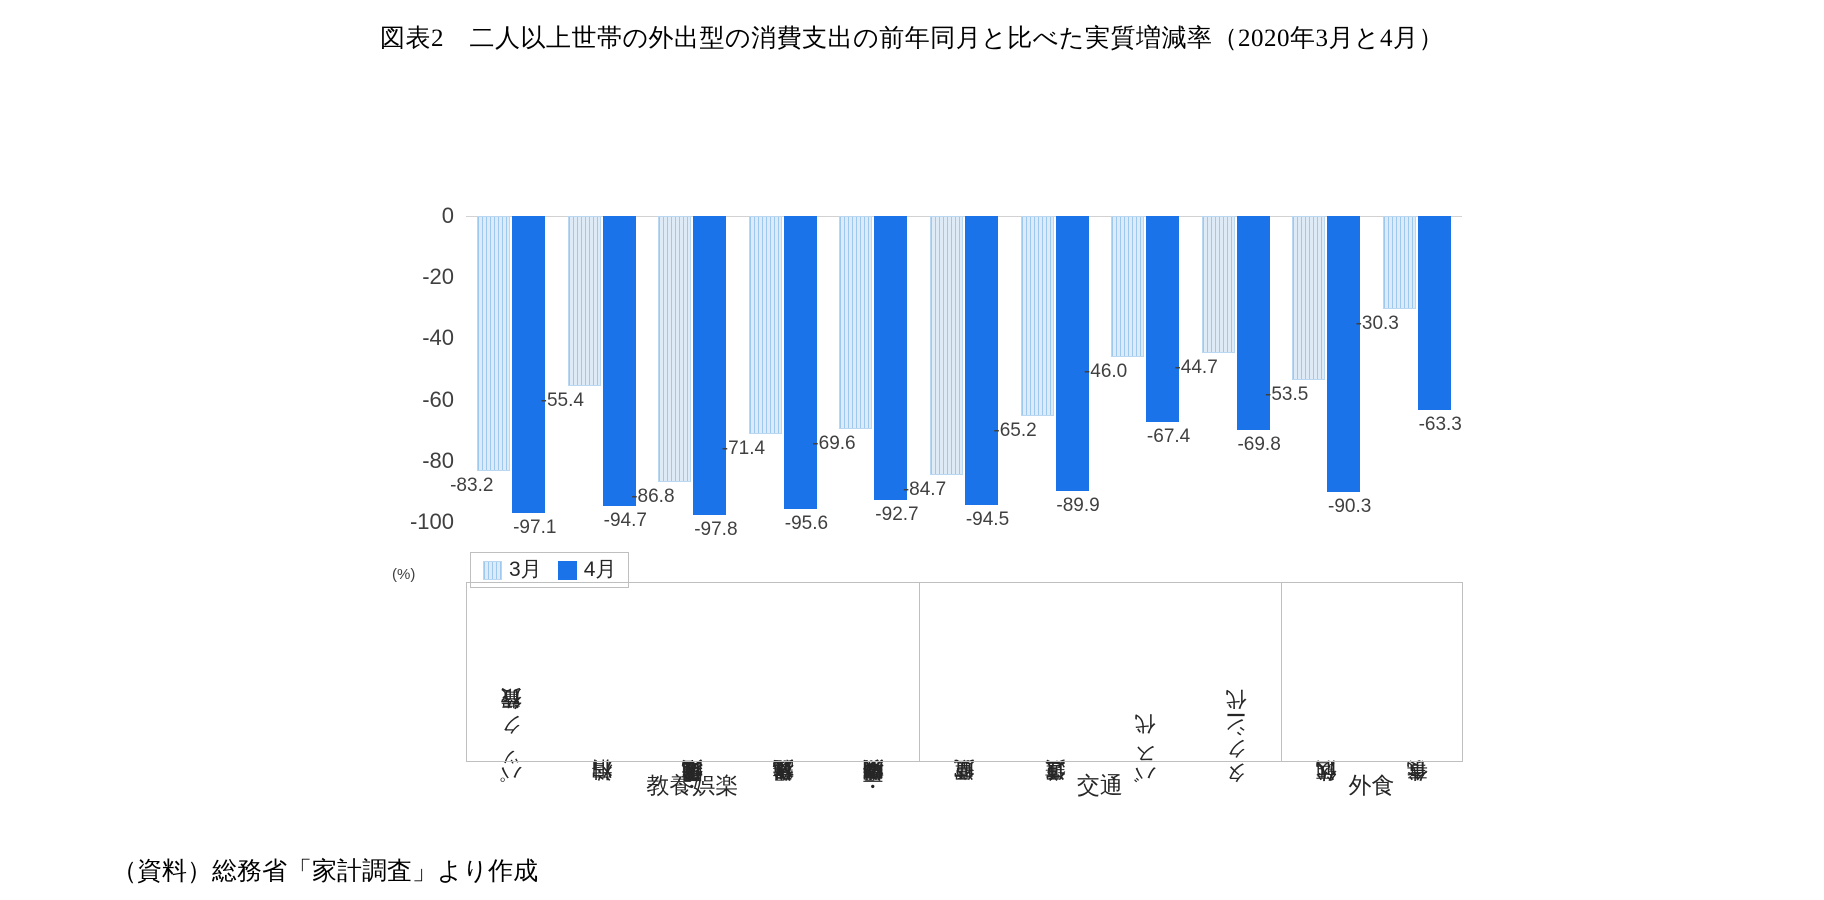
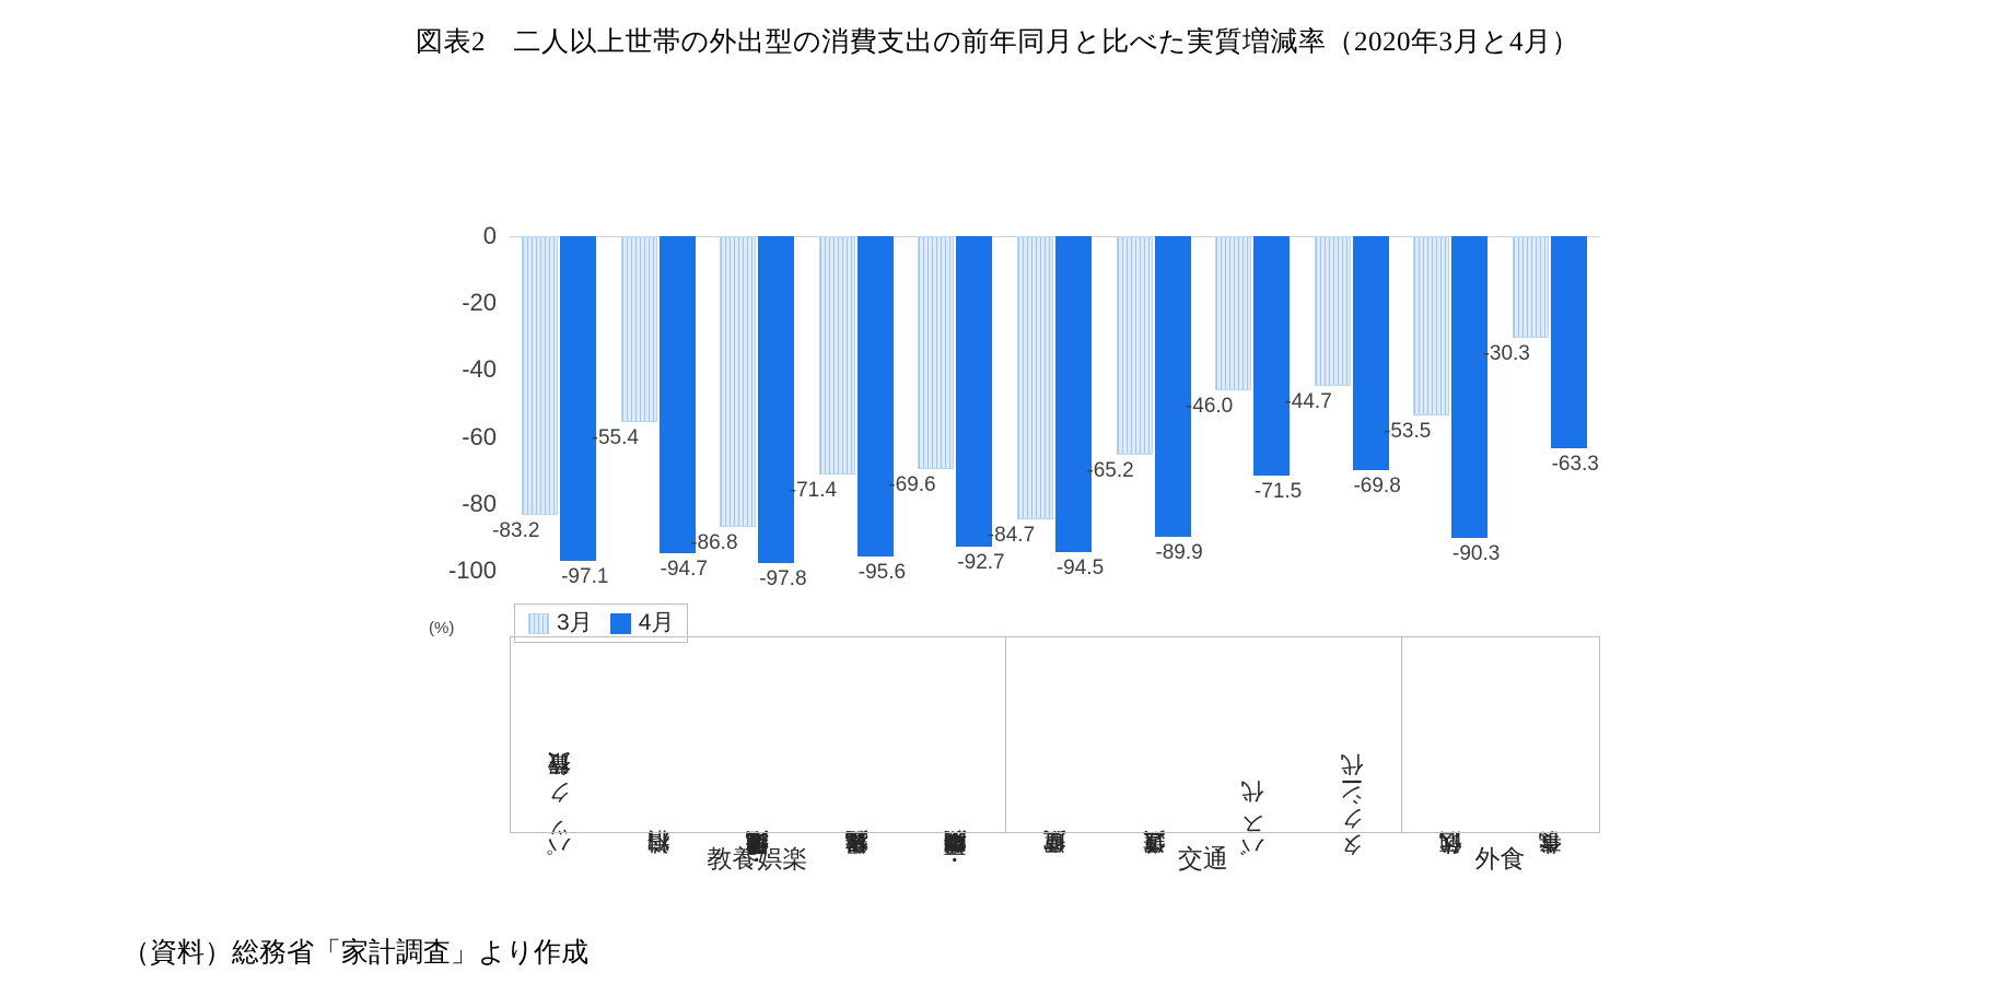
4月/バス代: -67.4 -> -71.5
